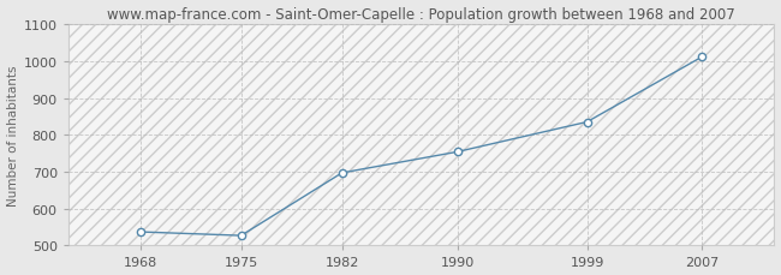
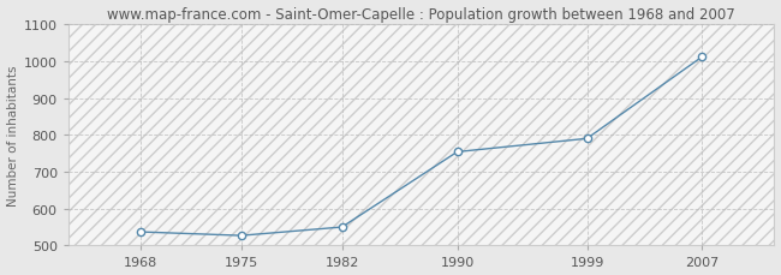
1982: 697 -> 550
1999: 835 -> 790
